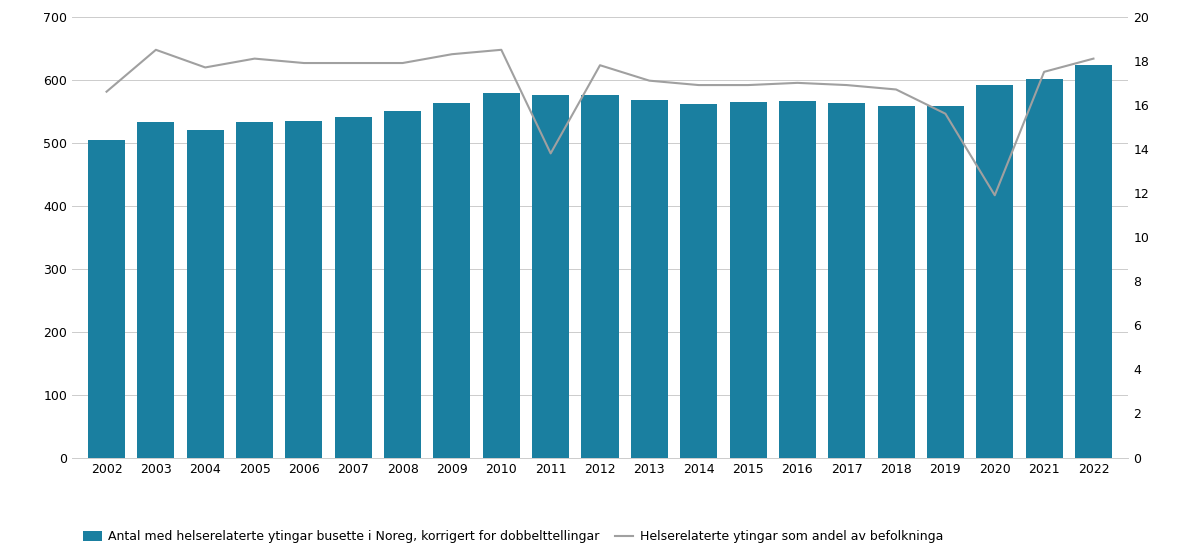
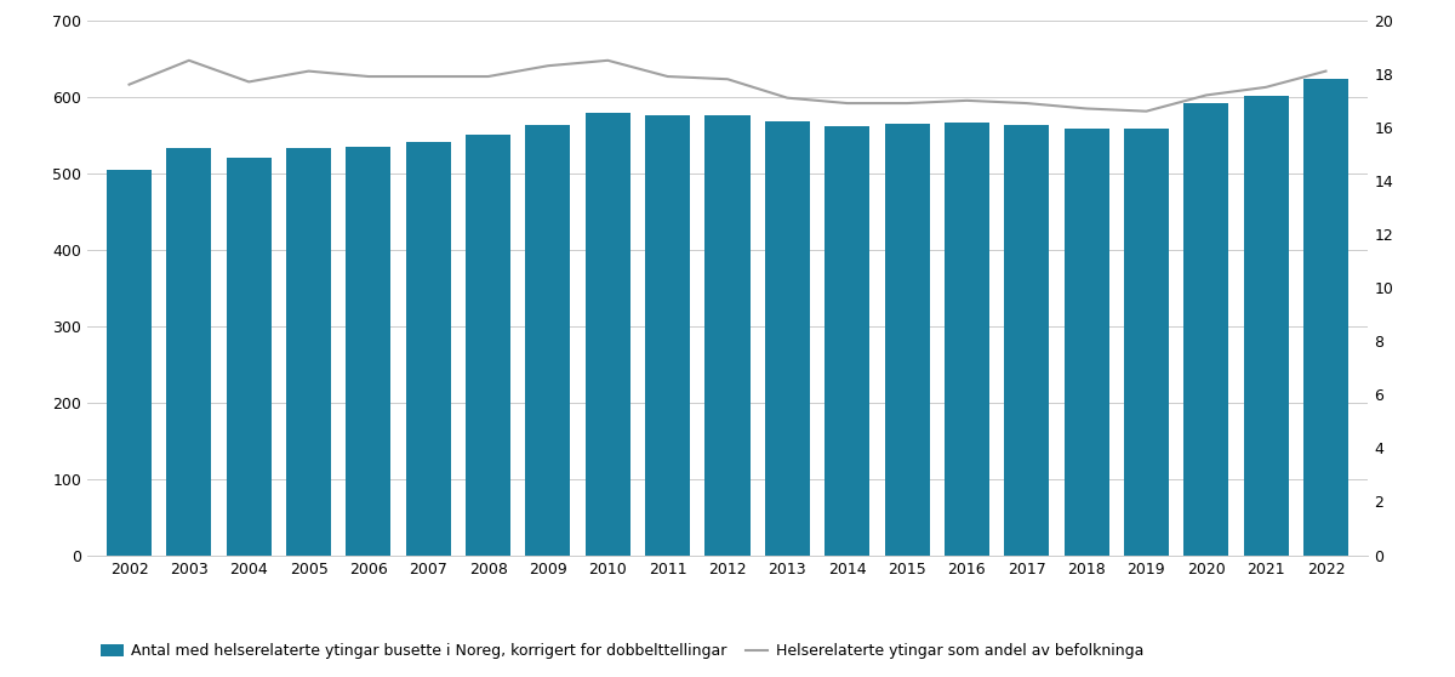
Helserelaterte ytingar som andel av befolkninga/2002: 16.6 -> 17.6
Helserelaterte ytingar som andel av befolkninga/2011: 13.8 -> 17.9
Helserelaterte ytingar som andel av befolkninga/2019: 15.6 -> 16.6
Helserelaterte ytingar som andel av befolkninga/2020: 11.9 -> 17.2
